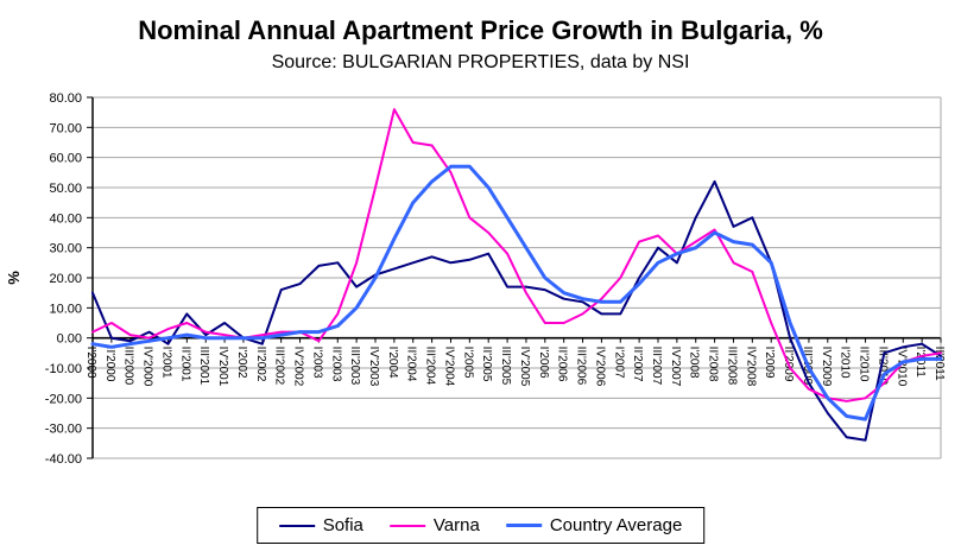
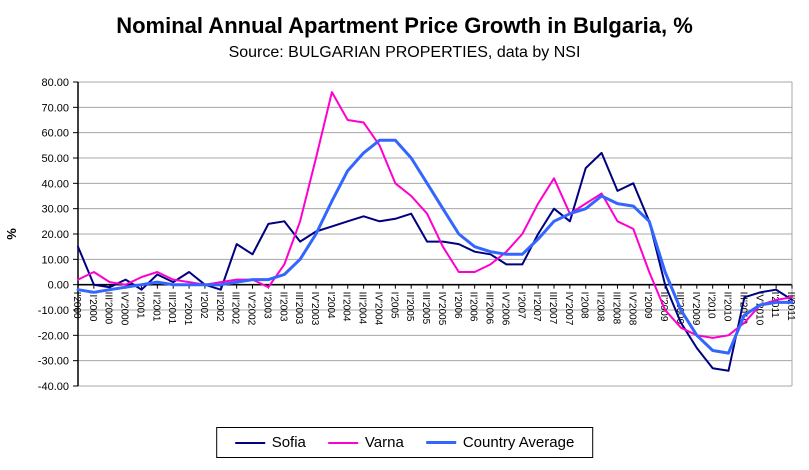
Sofia/II'2001: 8 -> 4
Sofia/IV'2002: 18 -> 12
Varna/III'2007: 34 -> 42
Sofia/I'2008: 40 -> 46
